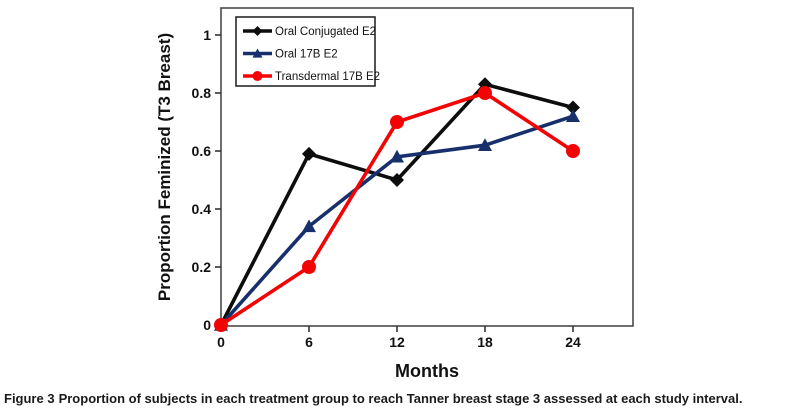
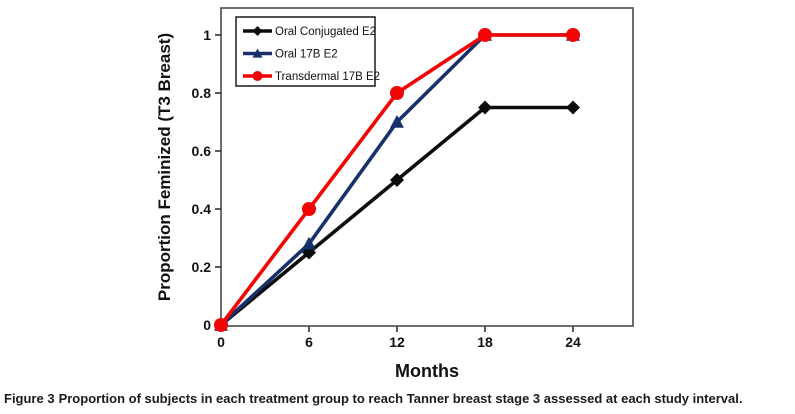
Oral Conjugated E2/6: 0.59 -> 0.25
Oral 17B E2/6: 0.34 -> 0.28
Transdermal 17B E2/6: 0.2 -> 0.4
Oral 17B E2/12: 0.58 -> 0.70
Transdermal 17B E2/12: 0.7 -> 0.8
Oral Conjugated E2/18: 0.83 -> 0.75
Oral 17B E2/18: 0.62 -> 1.00
Transdermal 17B E2/18: 0.8 -> 1.0
Oral 17B E2/24: 0.72 -> 1.00
Transdermal 17B E2/24: 0.6 -> 1.0
